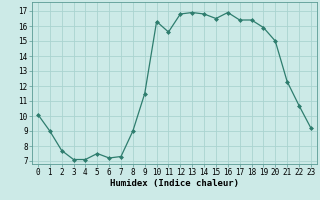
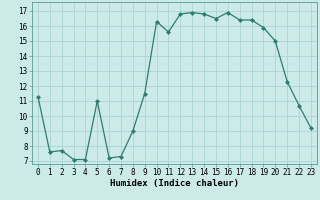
0: 10.1 -> 11.3
1: 9.0 -> 7.6
5: 7.5 -> 11.0
